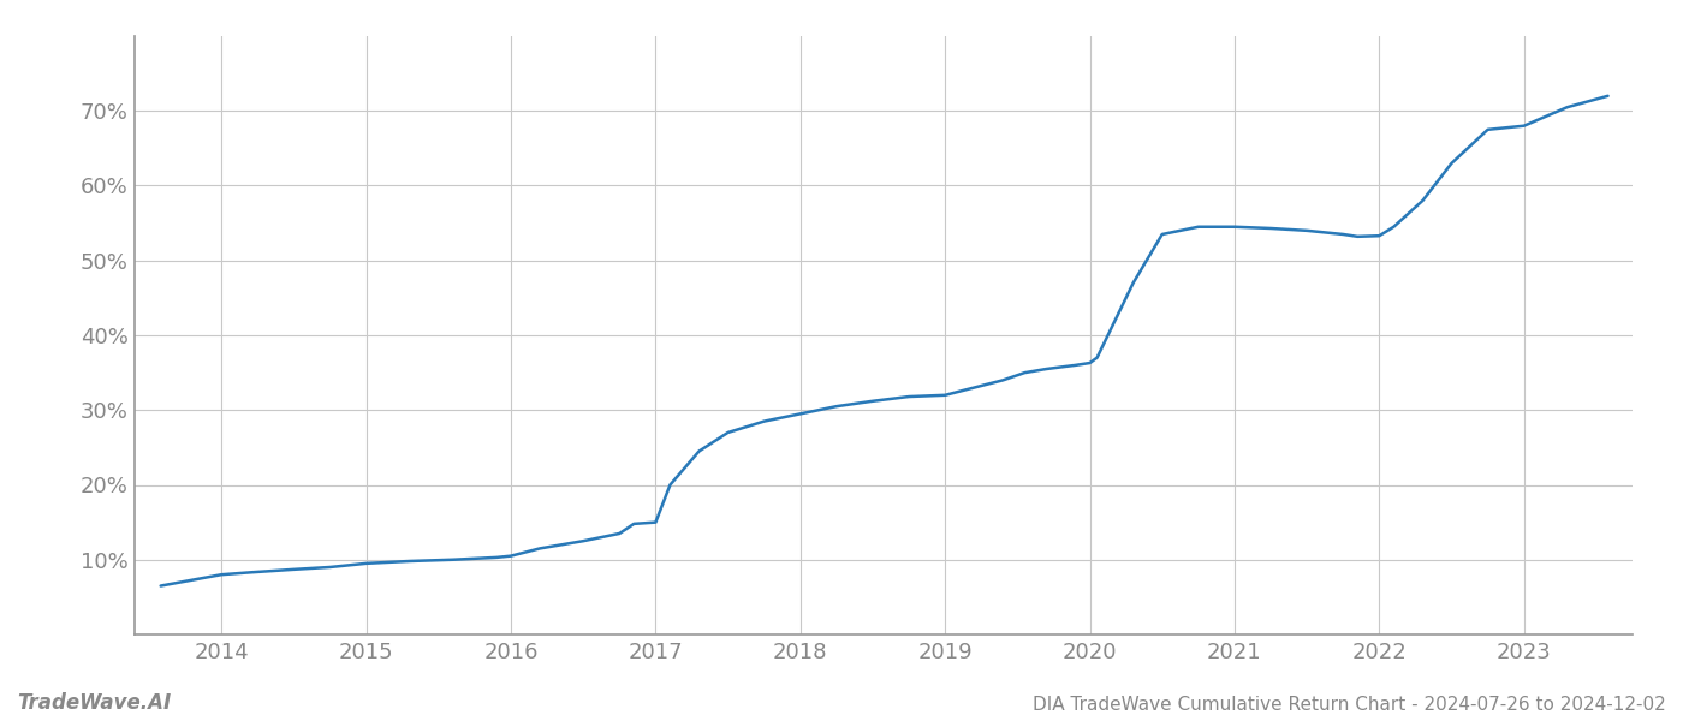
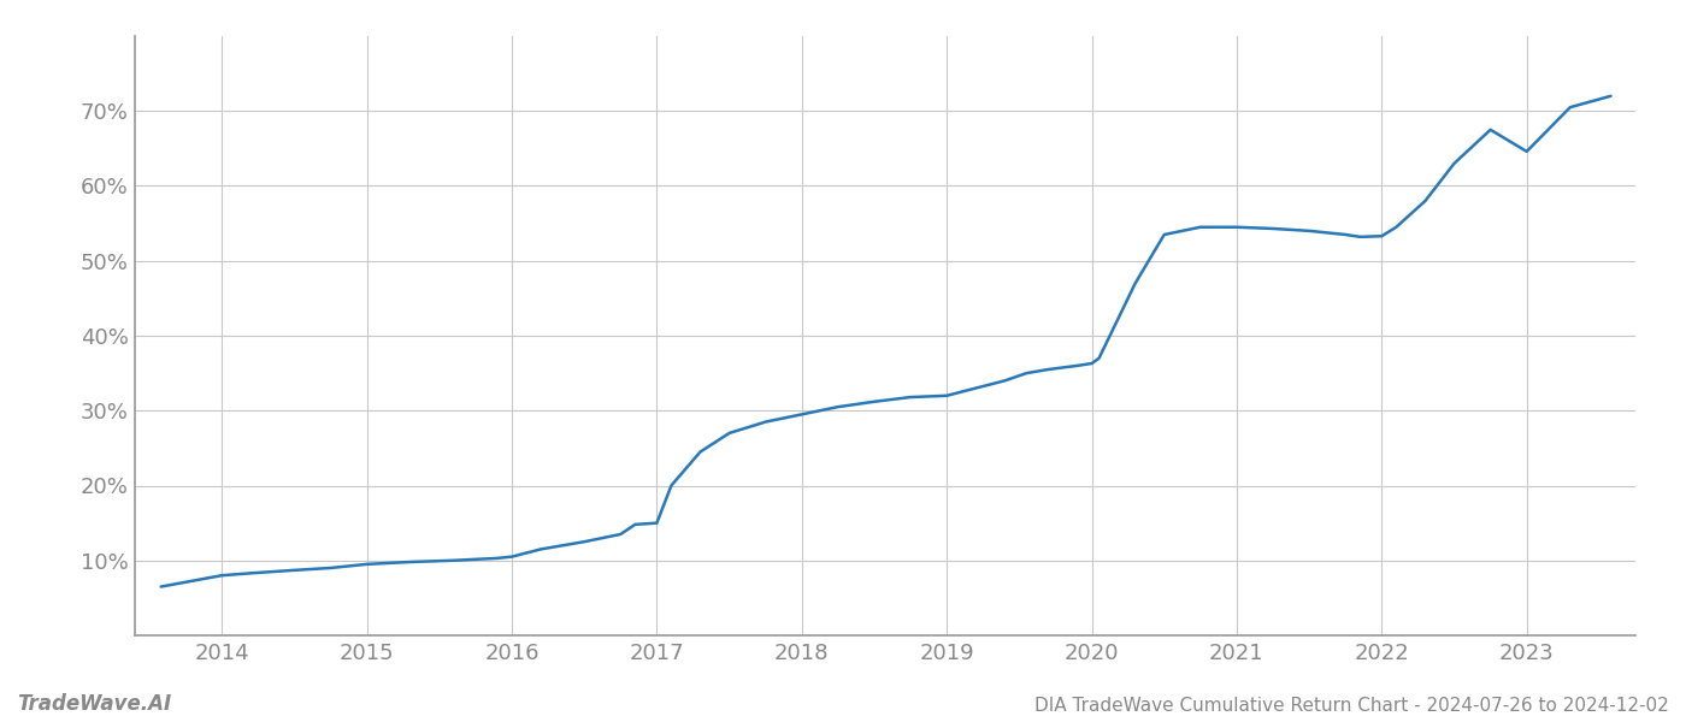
2023: 68.0% -> 64.6%
